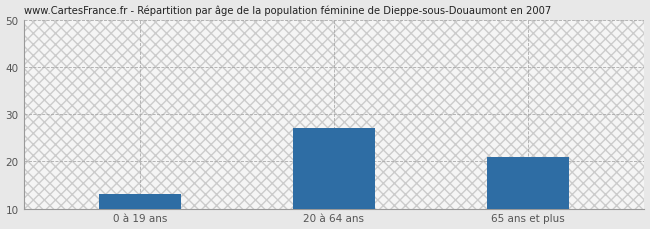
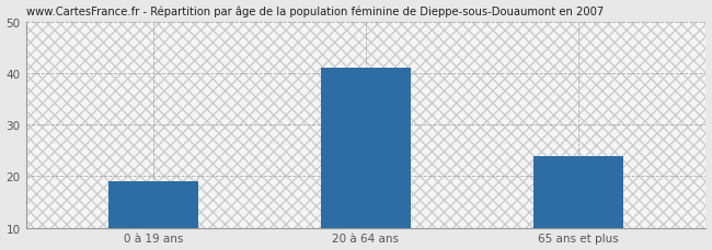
0 à 19 ans: 13 -> 19
20 à 64 ans: 27 -> 41
65 ans et plus: 21 -> 24
